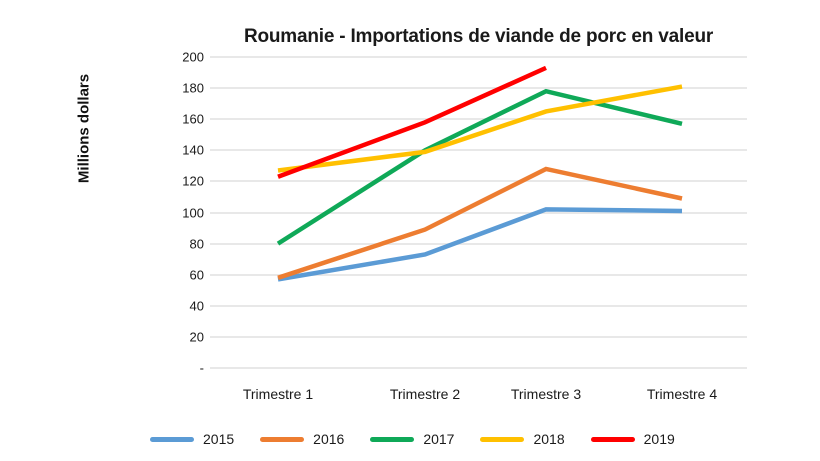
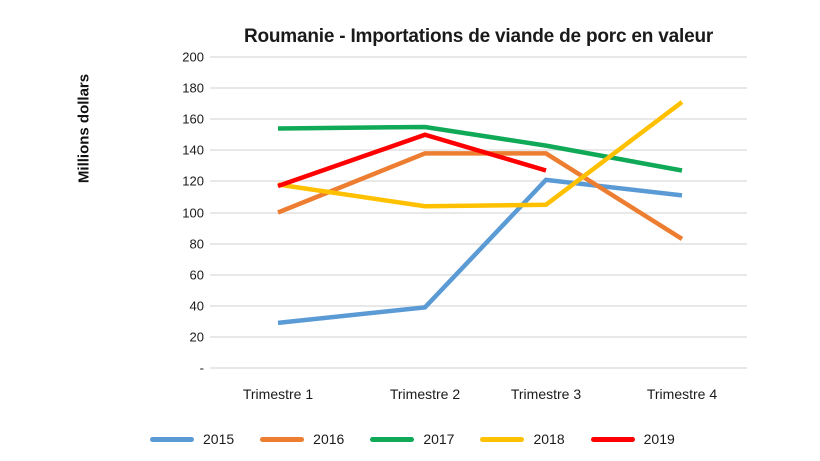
2015/Trimestre 1: 57 -> 29
2016/Trimestre 1: 58 -> 100
2017/Trimestre 1: 80 -> 154
2018/Trimestre 1: 127 -> 118
2019/Trimestre 1: 123 -> 117
2015/Trimestre 2: 73 -> 39
2016/Trimestre 2: 89 -> 138
2017/Trimestre 2: 140 -> 155
2018/Trimestre 2: 139 -> 104
2019/Trimestre 2: 158 -> 150
2015/Trimestre 3: 102 -> 121
2016/Trimestre 3: 128 -> 138
2017/Trimestre 3: 178 -> 143
2018/Trimestre 3: 165 -> 105
2019/Trimestre 3: 193 -> 127
2015/Trimestre 4: 101 -> 111
2016/Trimestre 4: 109 -> 83
2017/Trimestre 4: 157 -> 127
2018/Trimestre 4: 181 -> 171
